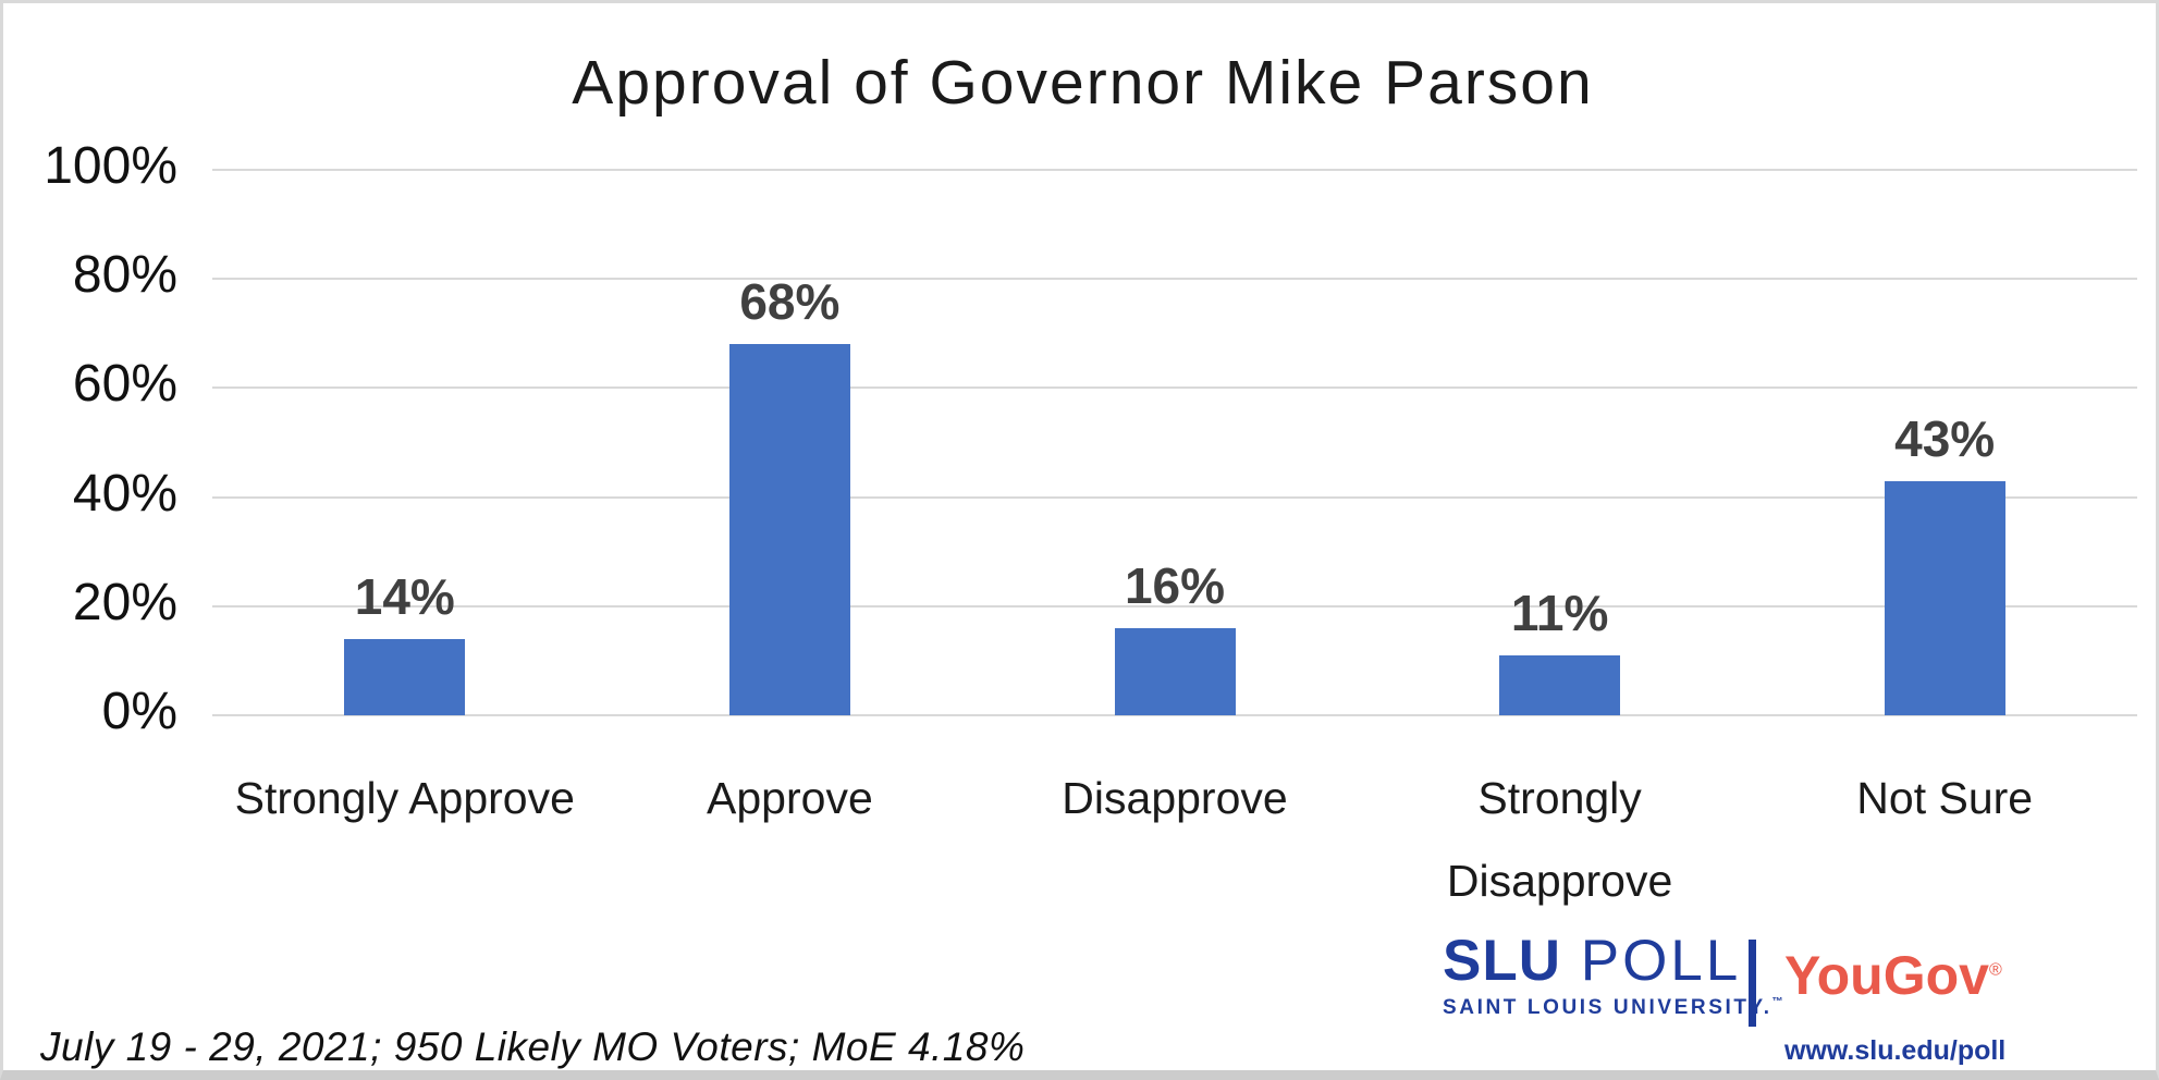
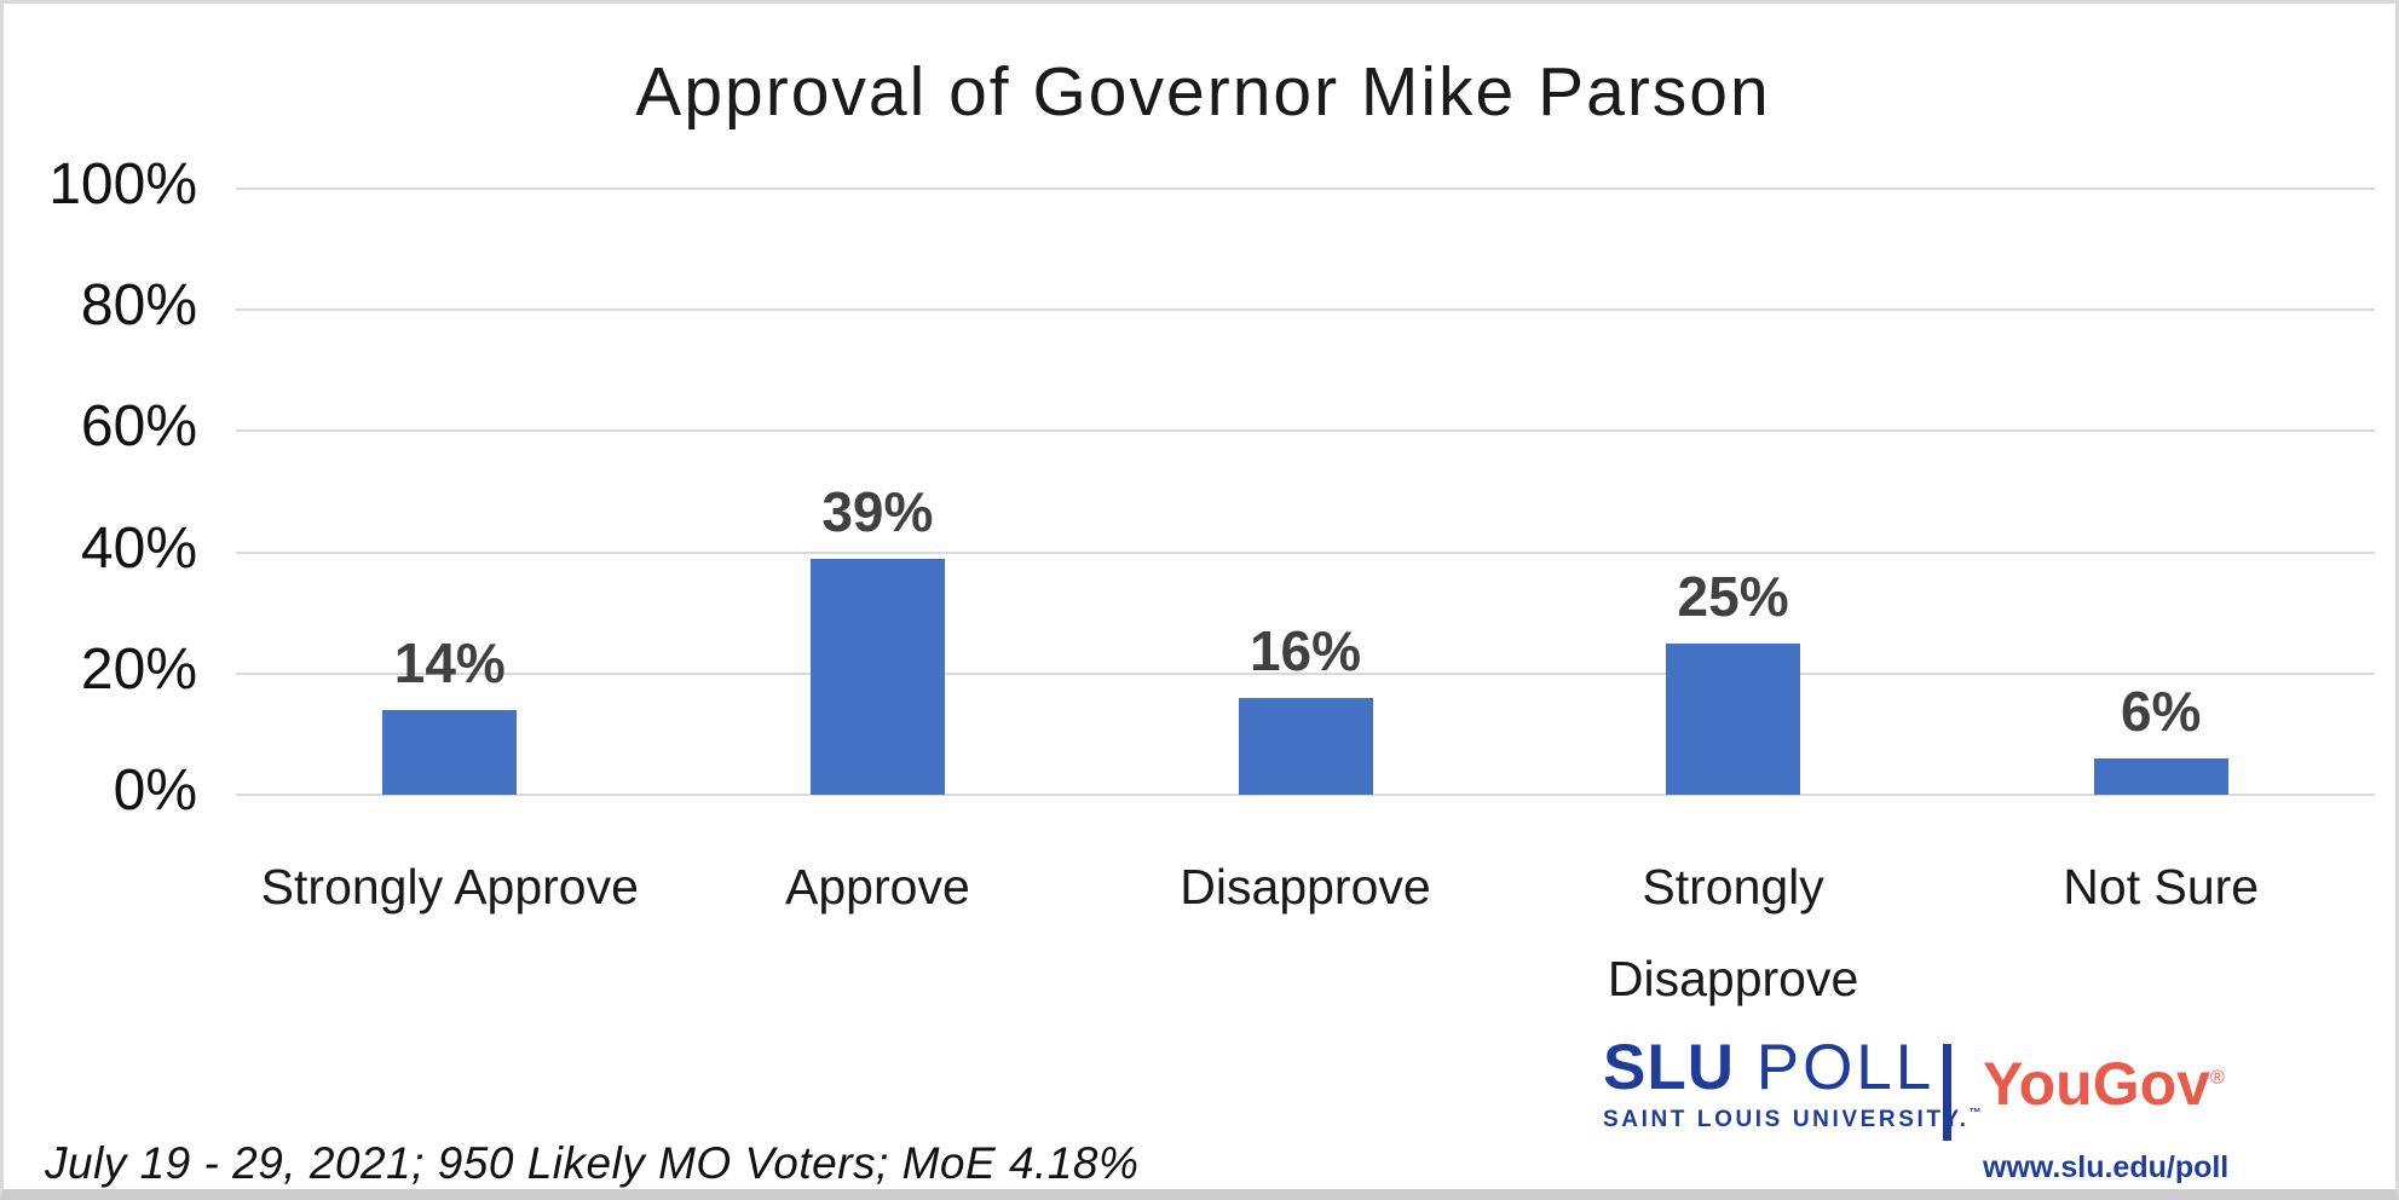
Approve: 68% -> 39%
Strongly Disapprove: 11% -> 25%
Not Sure: 43% -> 6%
